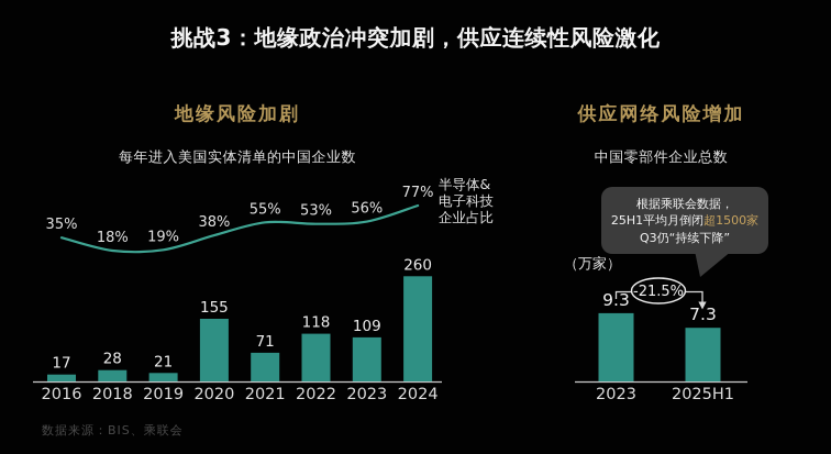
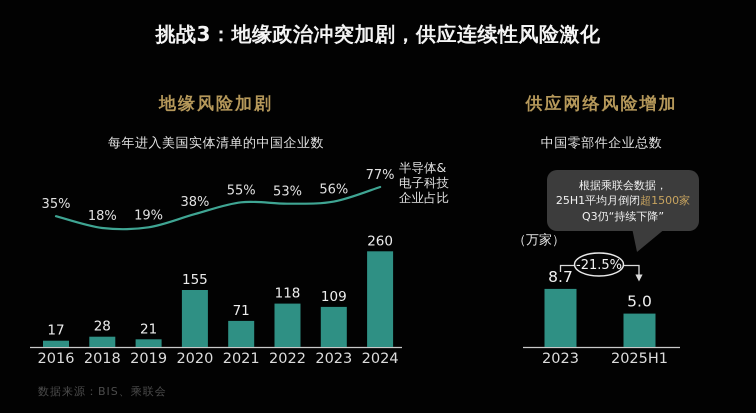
中国零部件企业总数/2023: 9.3 -> 8.7
中国零部件企业总数/2025H1: 7.3 -> 5.0
